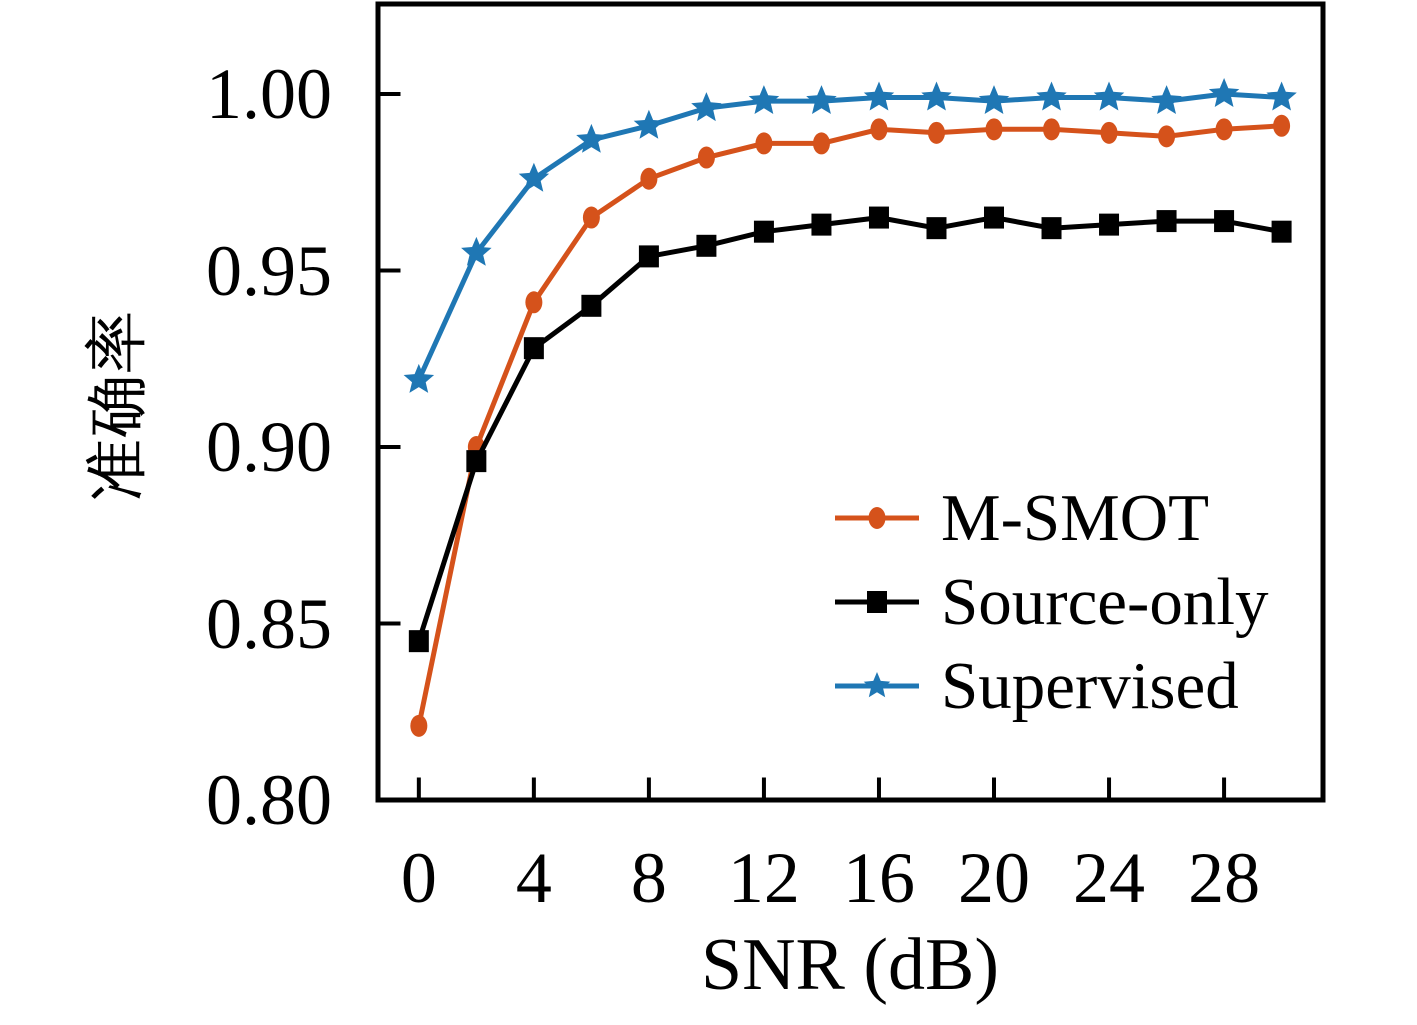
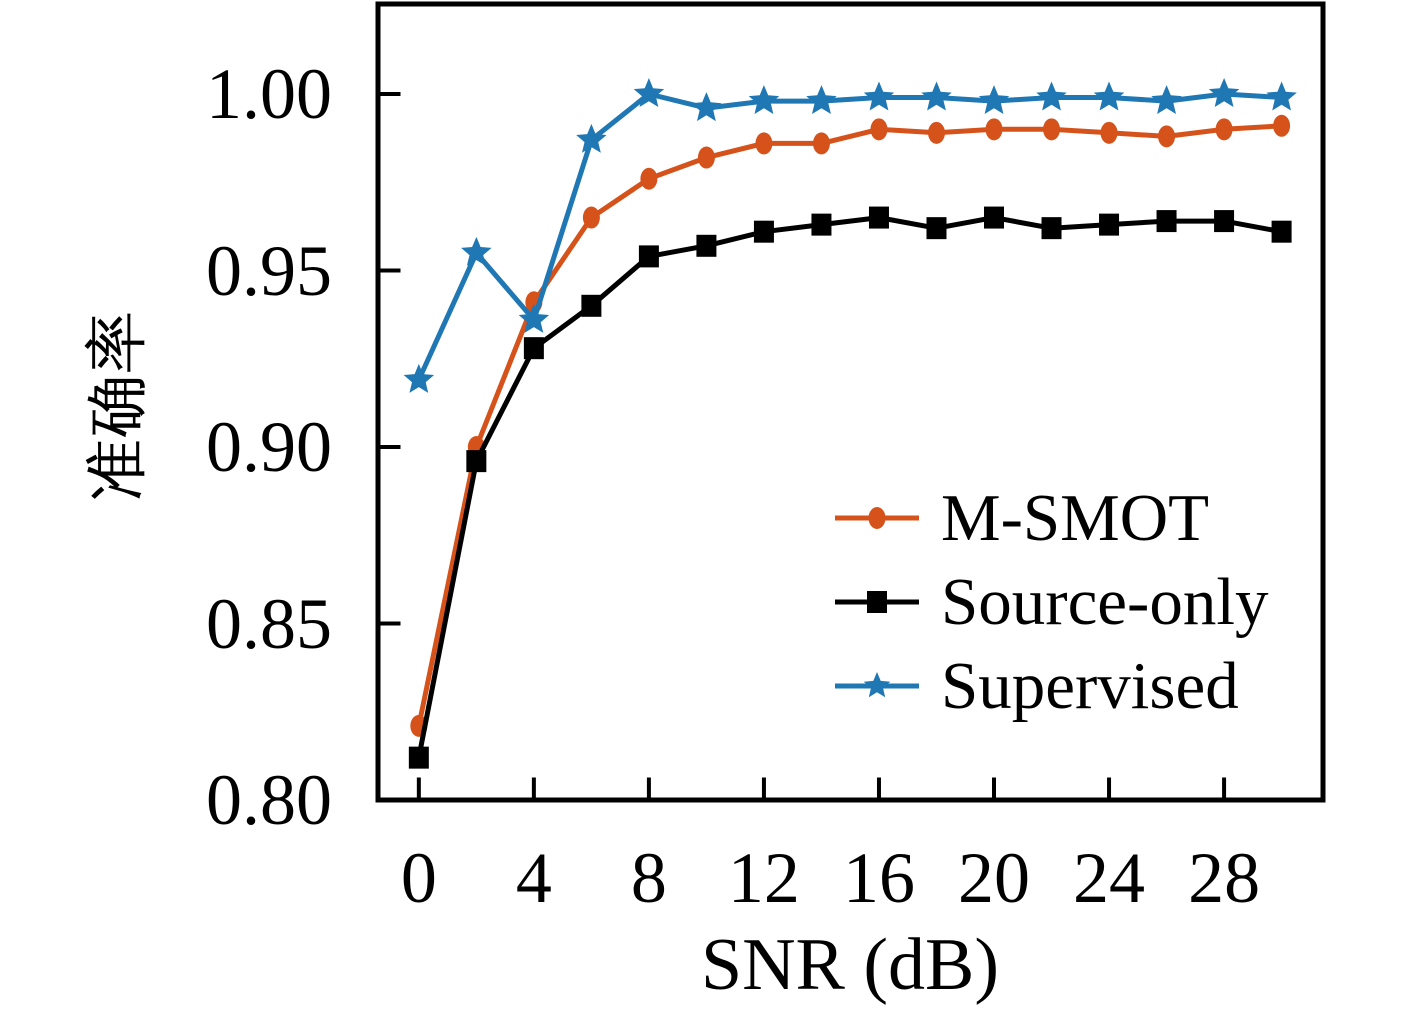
Source-only/0: 0.845 -> 0.812
Supervised/4: 0.976 -> 0.936
Supervised/8: 0.991 -> 1.000
